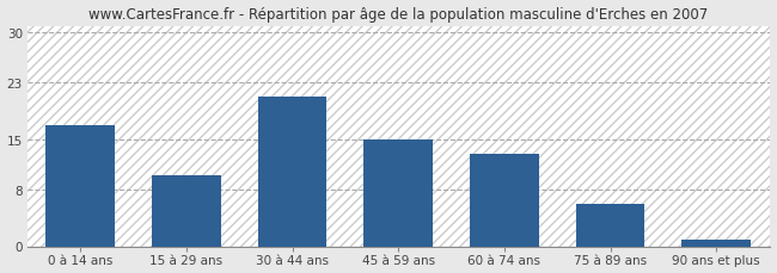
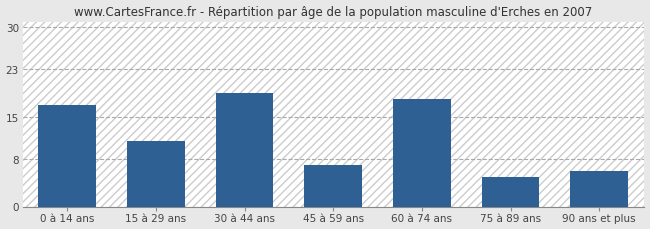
15 à 29 ans: 10 -> 11
30 à 44 ans: 21 -> 19
45 à 59 ans: 15 -> 7
60 à 74 ans: 13 -> 18
75 à 89 ans: 6 -> 5
90 ans et plus: 1 -> 6
